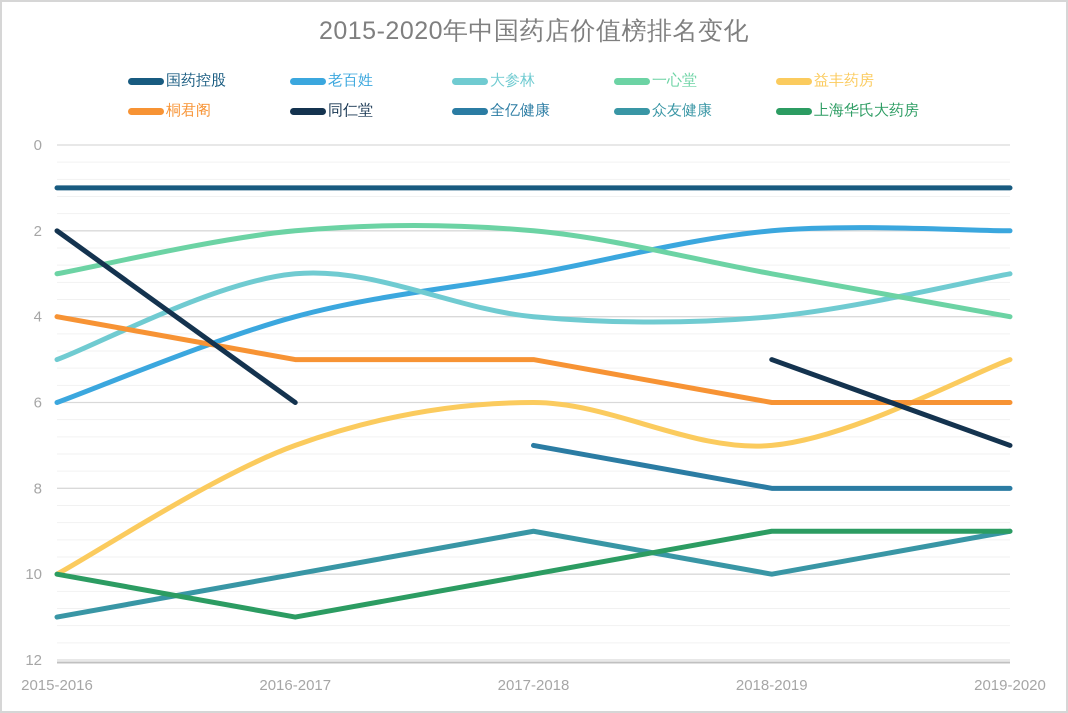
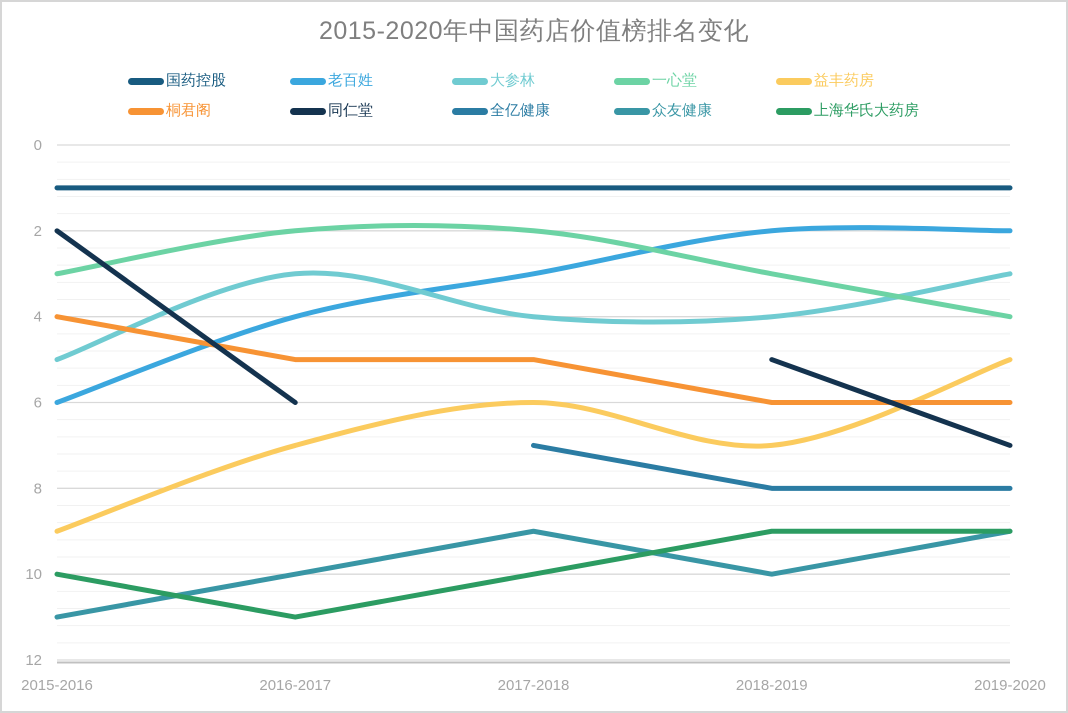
益丰药房/2015-2016: 10 -> 9
